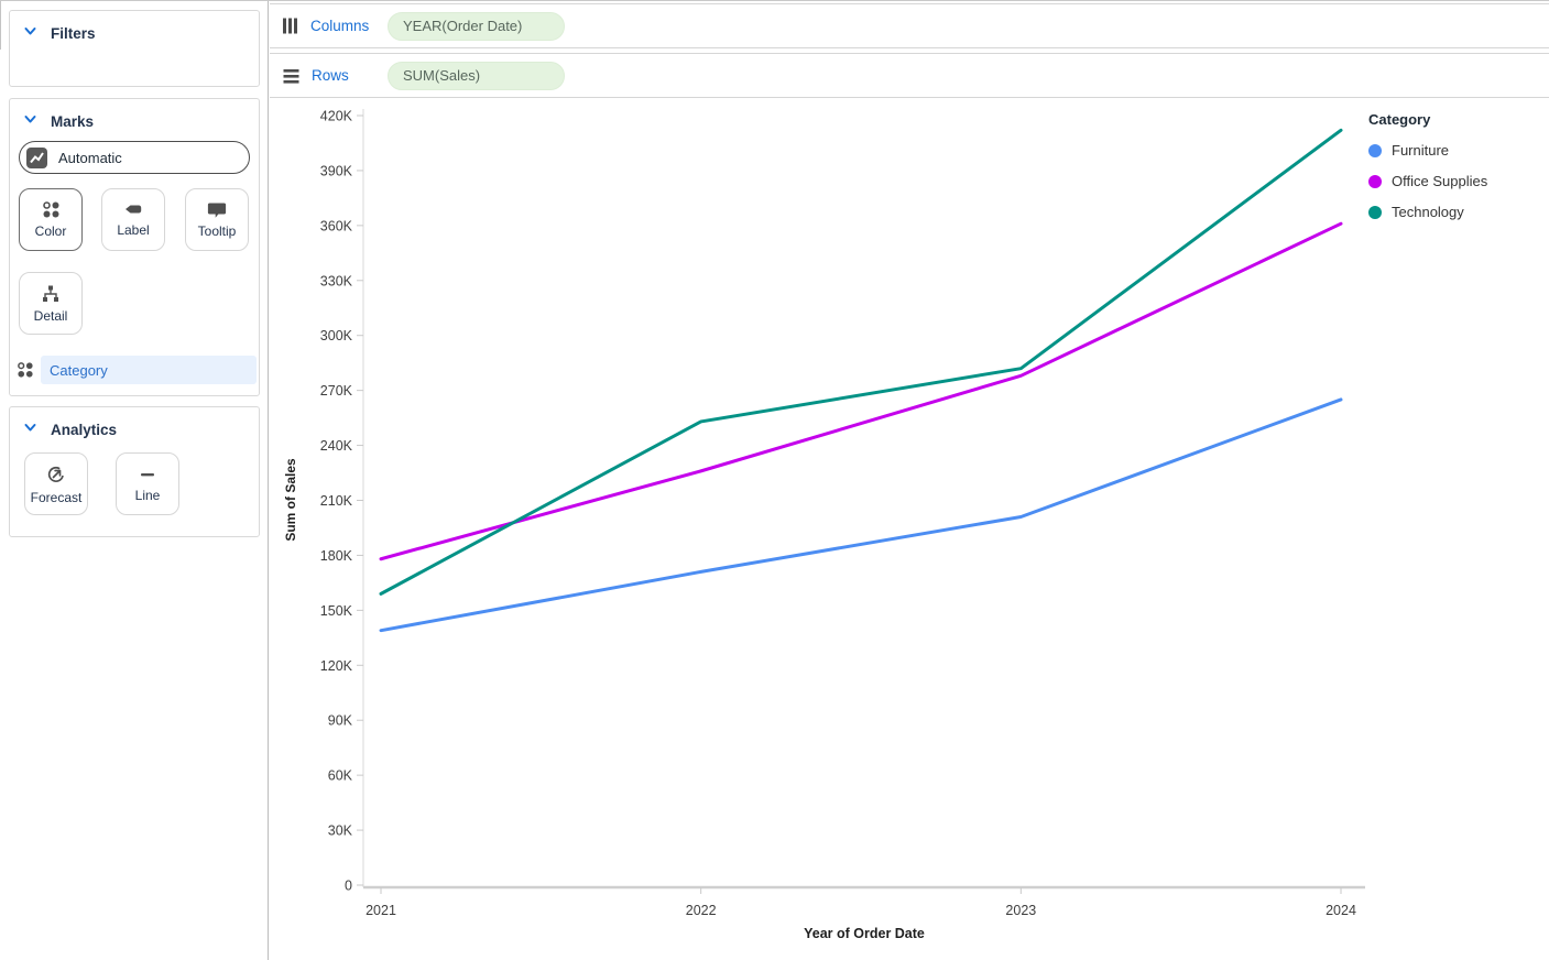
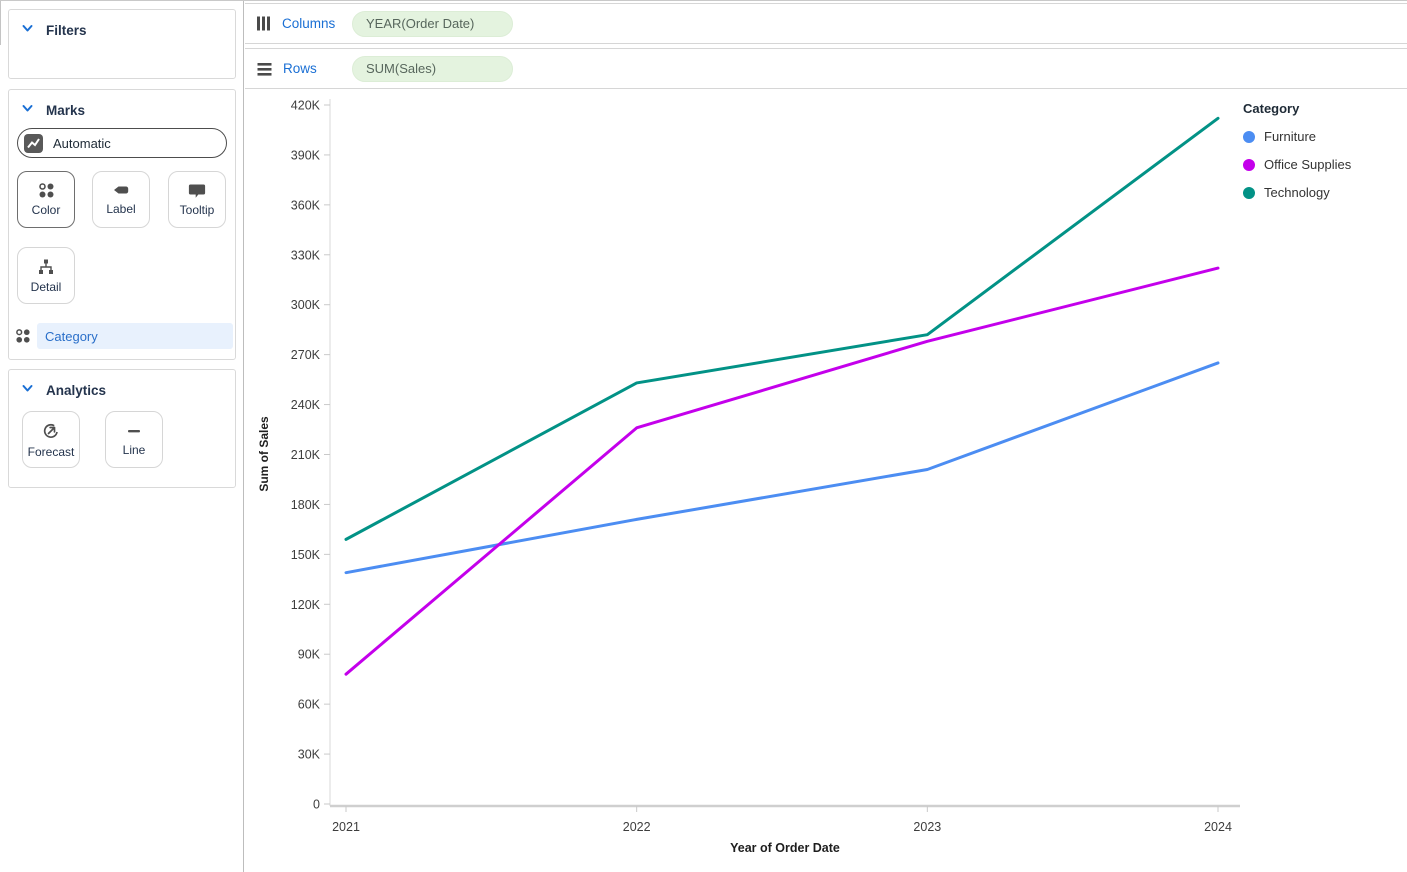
Office Supplies/2021: 178K -> 78K
Office Supplies/2024: 361K -> 322K
